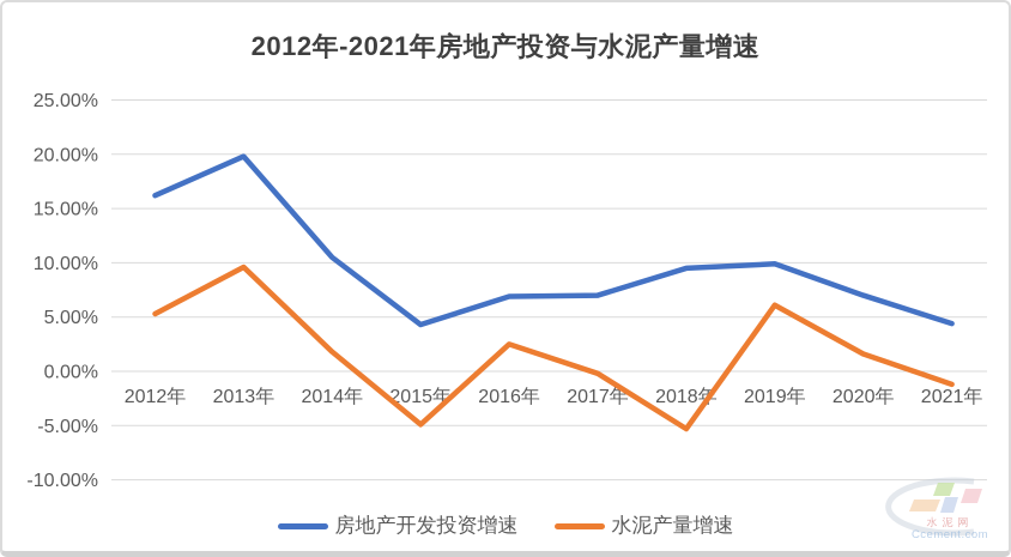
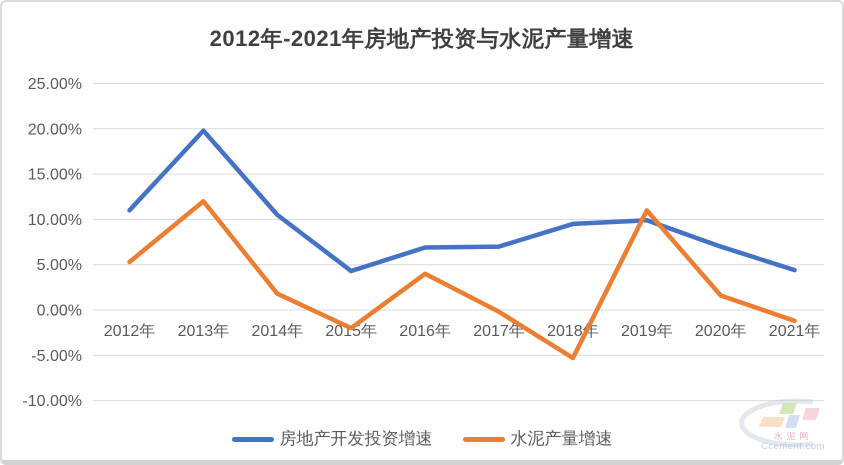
房地产开发投资增速/2012年: 16% -> 11%
水泥产量增速/2013年: 10% -> 12%
水泥产量增速/2015年: -5% -> -2%
水泥产量增速/2016年: 2% -> 4%
水泥产量增速/2019年: 6% -> 11%
